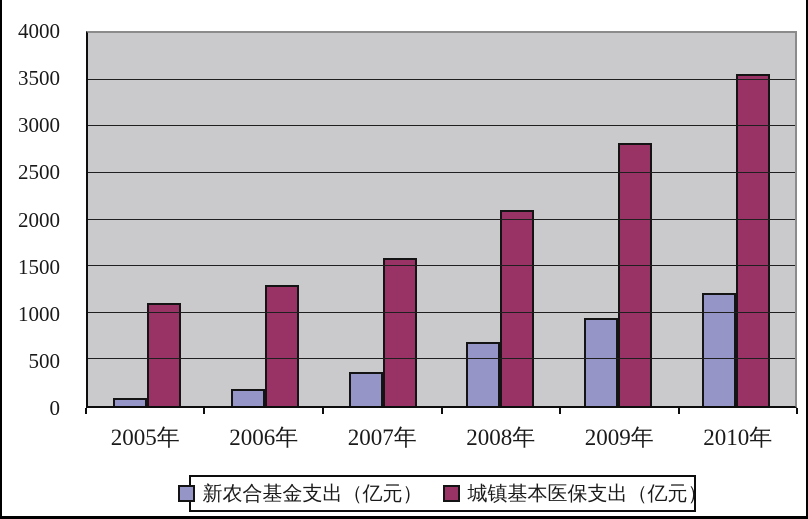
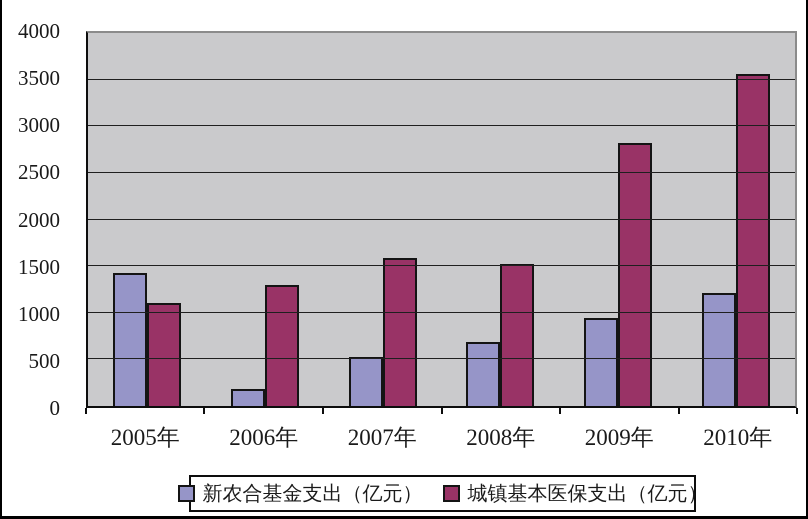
新农合基金支出（亿元）/2005年: 100 -> 1400
新农合基金支出（亿元）/2007年: 300 -> 500
城镇基本医保支出（亿元）/2008年: 2100 -> 1500
